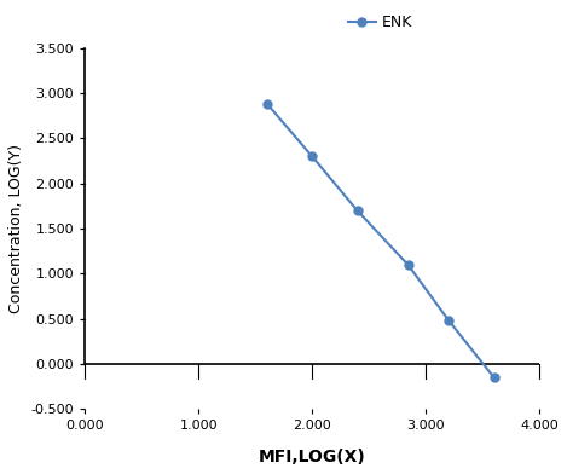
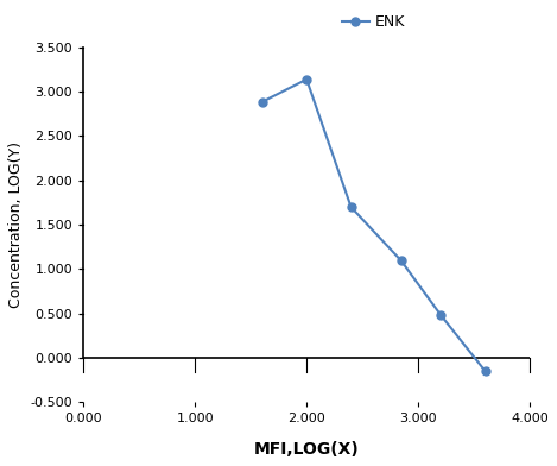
2.000: 2.30 -> 3.14
